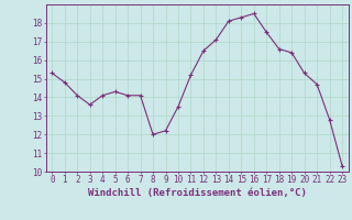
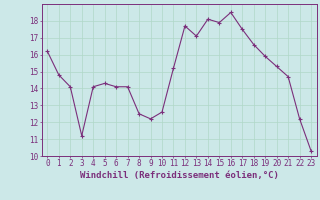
0: 15.3 -> 16.2
3: 13.6 -> 11.2
8: 12.0 -> 12.5
10: 13.5 -> 12.6
12: 16.5 -> 17.7
15: 18.3 -> 17.9
19: 16.4 -> 15.9
22: 12.8 -> 12.2
